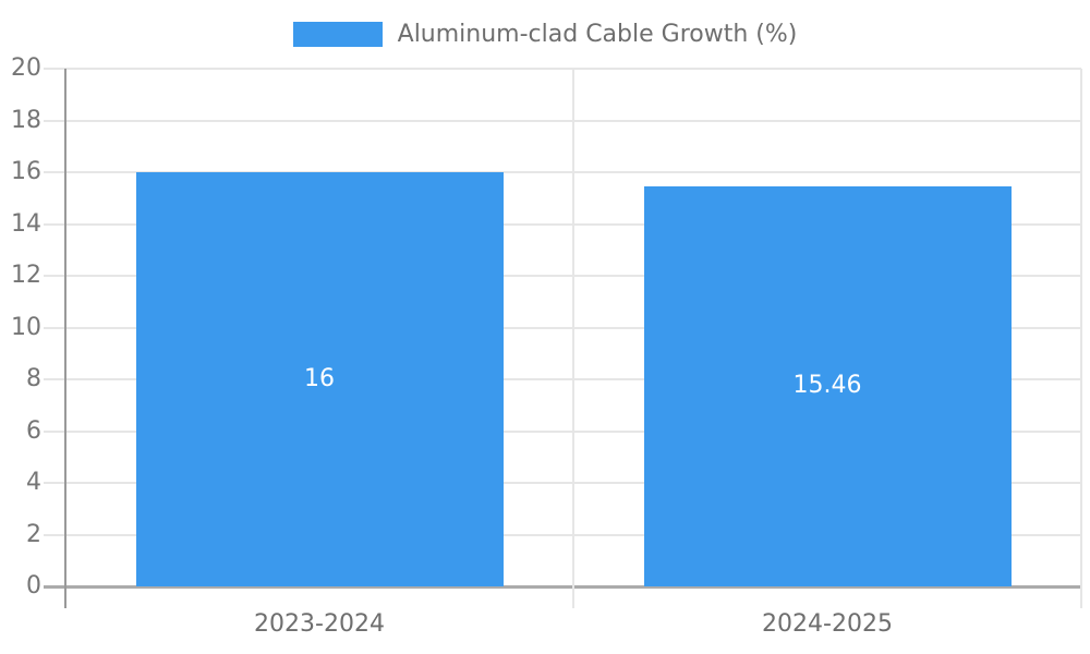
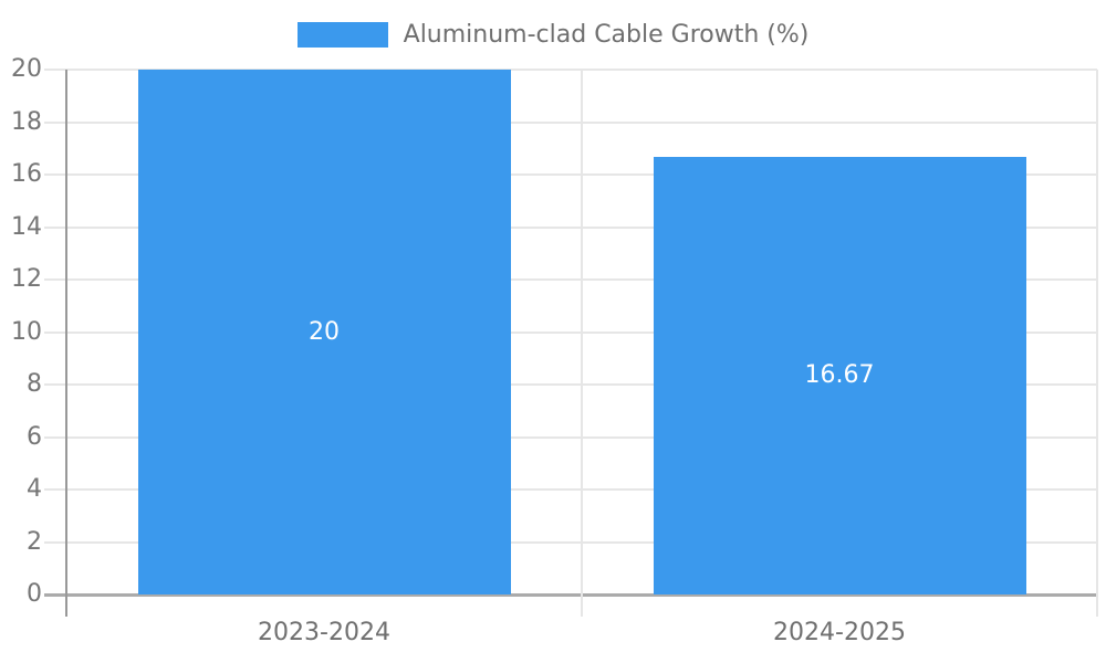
2023-2024: 16 -> 20
2024-2025: 15.46 -> 16.67
